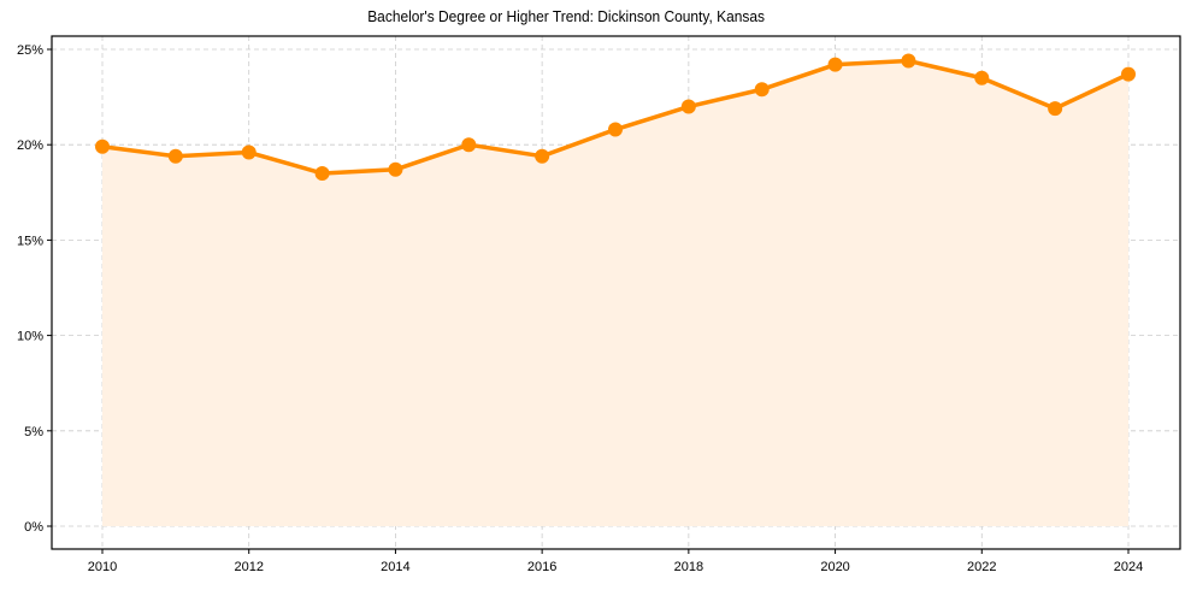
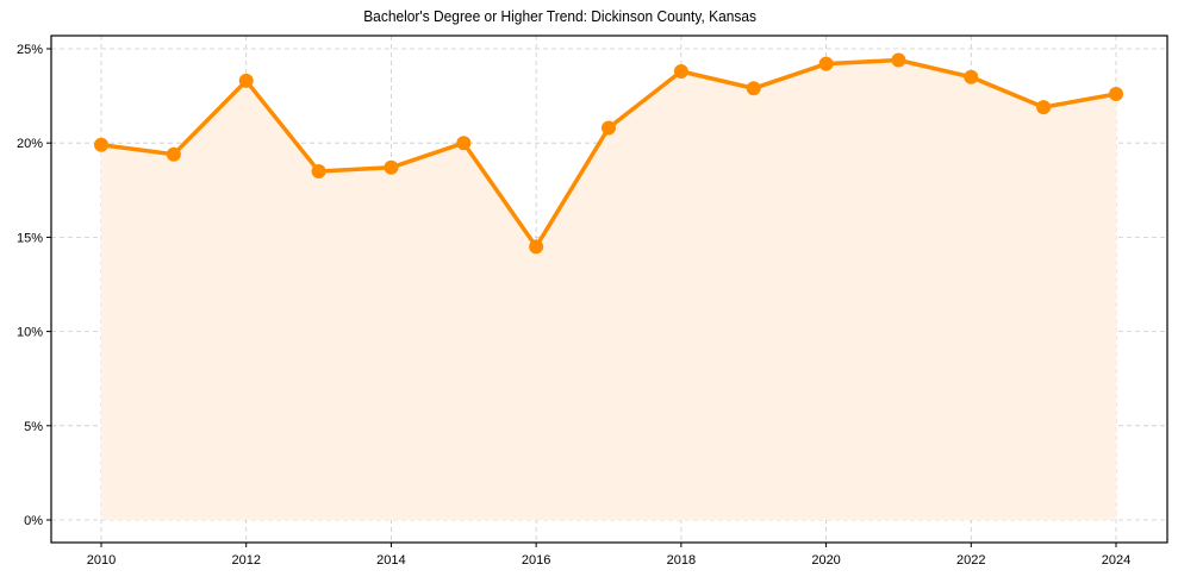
2012: 19.6% -> 23.3%
2016: 19.4% -> 14.5%
2018: 22.0% -> 23.8%
2024: 23.7% -> 22.6%
